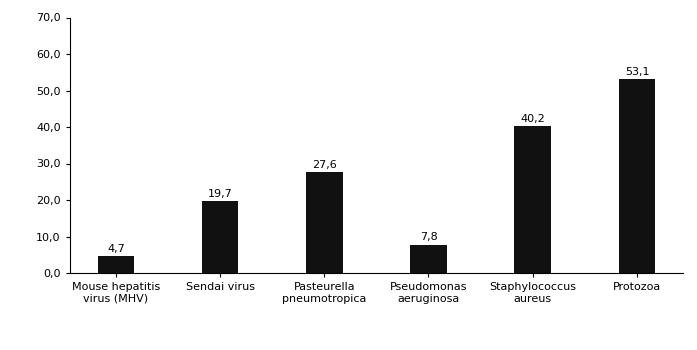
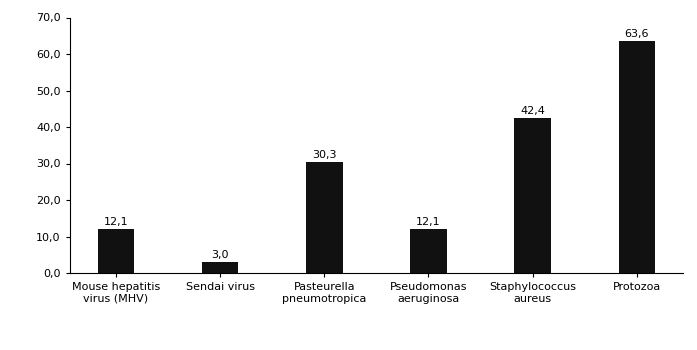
Mouse hepatitis virus (MHV): 4,7 -> 12,1
Sendai virus: 19,7 -> 3,0
Pasteurella pneumotropica: 27,6 -> 30,3
Pseudomonas aeruginosa: 7,8 -> 12,1
Staphylococcus aureus: 40,2 -> 42,4
Protozoa: 53,1 -> 63,6
